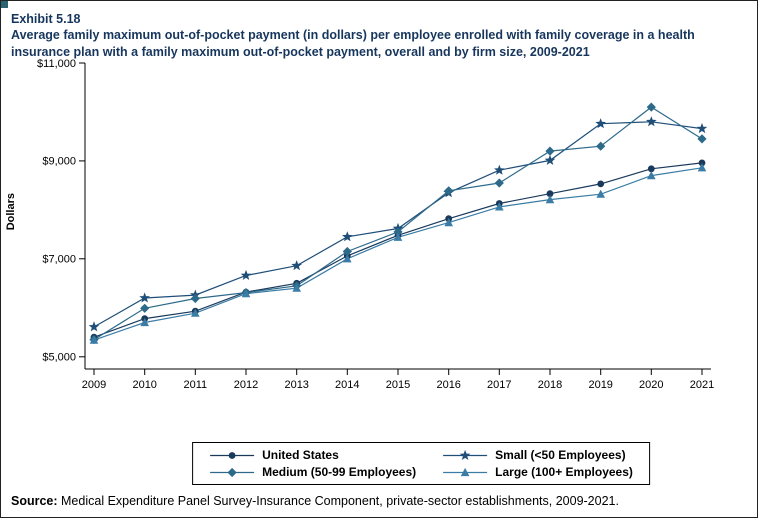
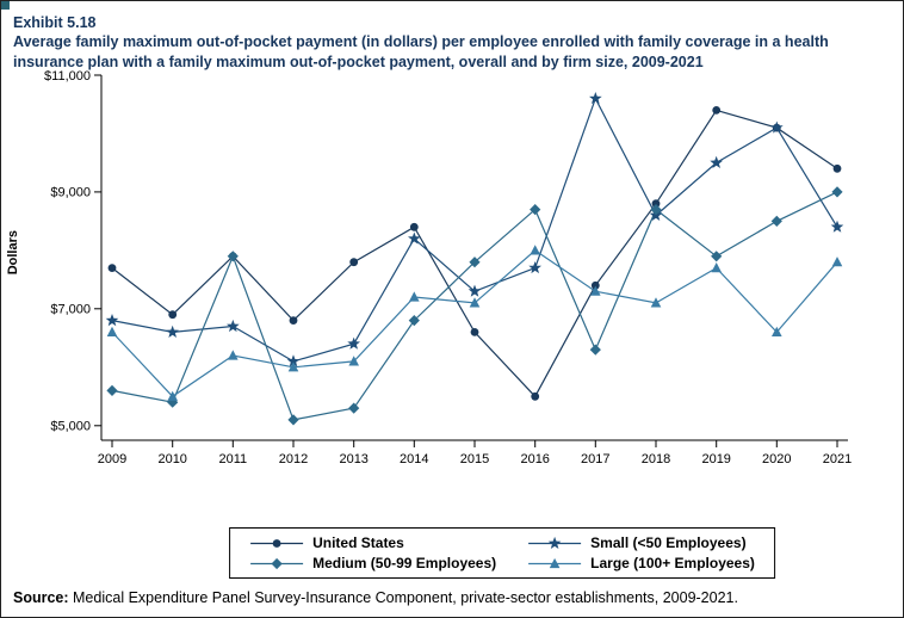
United States/2009: $5400 -> $7700
Small (<50 Employees)/2009: $5600 -> $6800
Medium (50-99 Employees)/2009: $5400 -> $5600
Large (100+ Employees)/2009: $5300 -> $6600
United States/2010: $5800 -> $6900
Small (<50 Employees)/2010: $6200 -> $6600
Medium (50-99 Employees)/2010: $6000 -> $5400
Large (100+ Employees)/2010: $5700 -> $5500
United States/2011: $5900 -> $7900
Small (<50 Employees)/2011: $6300 -> $6700
Medium (50-99 Employees)/2011: $6200 -> $7900
Large (100+ Employees)/2011: $5900 -> $6200
United States/2012: $6300 -> $6800
Small (<50 Employees)/2012: $6700 -> $6100
Medium (50-99 Employees)/2012: $6300 -> $5100
Large (100+ Employees)/2012: $6300 -> $6000
United States/2013: $6500 -> $7800
Small (<50 Employees)/2013: $6900 -> $6400
Medium (50-99 Employees)/2013: $6400 -> $5300
Large (100+ Employees)/2013: $6400 -> $6100
United States/2014: $7100 -> $8400
Small (<50 Employees)/2014: $7400 -> $8200
Medium (50-99 Employees)/2014: $7200 -> $6800
Large (100+ Employees)/2014: $7000 -> $7200
United States/2015: $7500 -> $6600
Small (<50 Employees)/2015: $7600 -> $7300
Medium (50-99 Employees)/2015: $7600 -> $7800
Large (100+ Employees)/2015: $7400 -> $7100
United States/2016: $7800 -> $5500
Small (<50 Employees)/2016: $8400 -> $7700
Medium (50-99 Employees)/2016: $8400 -> $8700
Large (100+ Employees)/2016: $7700 -> $8000
United States/2017: $8100 -> $7400
Small (<50 Employees)/2017: $8800 -> $10600
Medium (50-99 Employees)/2017: $8600 -> $6300
Large (100+ Employees)/2017: $8100 -> $7300
United States/2018: $8300 -> $8800
Small (<50 Employees)/2018: $9000 -> $8600
Medium (50-99 Employees)/2018: $9200 -> $8700
Large (100+ Employees)/2018: $8200 -> $7100
United States/2019: $8500 -> $10400
Small (<50 Employees)/2019: $9800 -> $9500
Medium (50-99 Employees)/2019: $9300 -> $7900
Large (100+ Employees)/2019: $8300 -> $7700
United States/2020: $8800 -> $10100
Small (<50 Employees)/2020: $9800 -> $10100
Medium (50-99 Employees)/2020: $10100 -> $8500
Large (100+ Employees)/2020: $8700 -> $6600
United States/2021: $9000 -> $9400
Small (<50 Employees)/2021: $9700 -> $8400
Medium (50-99 Employees)/2021: $9400 -> $9000
Large (100+ Employees)/2021: $8900 -> $7800
